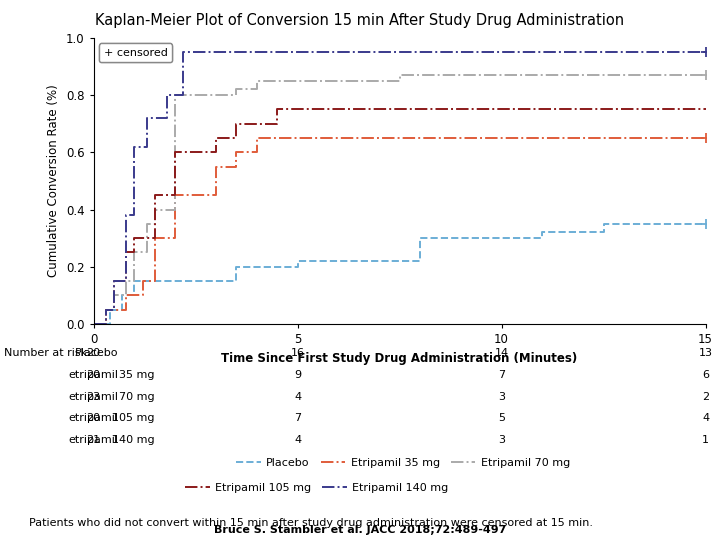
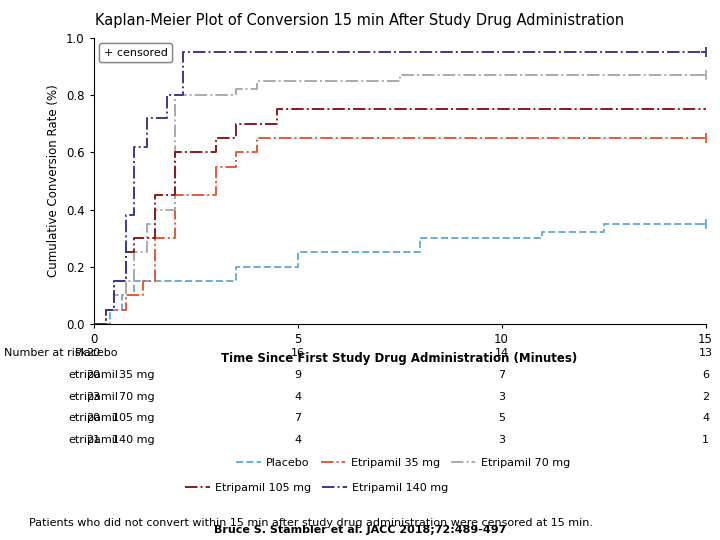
Placebo/5: 0.22 -> 0.25
